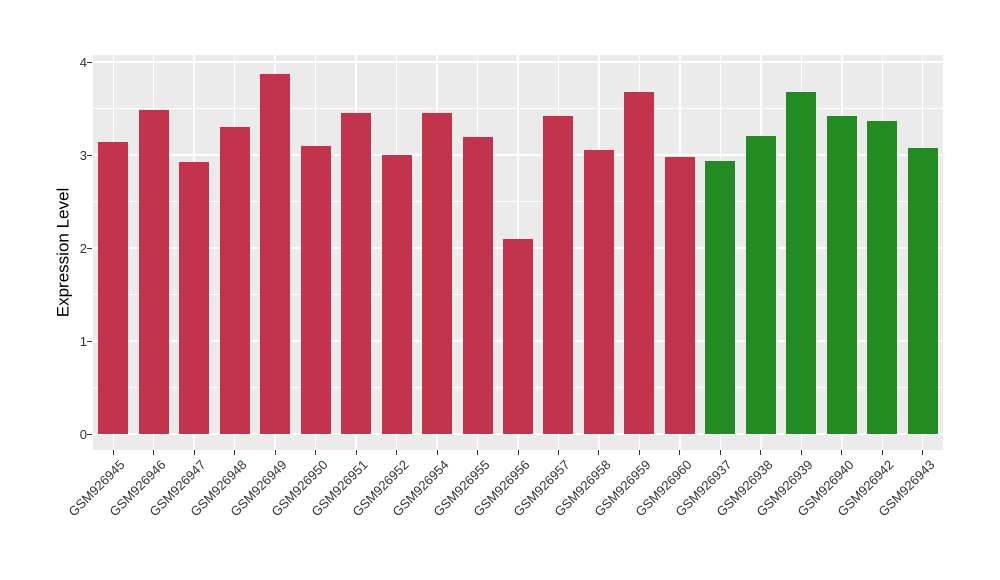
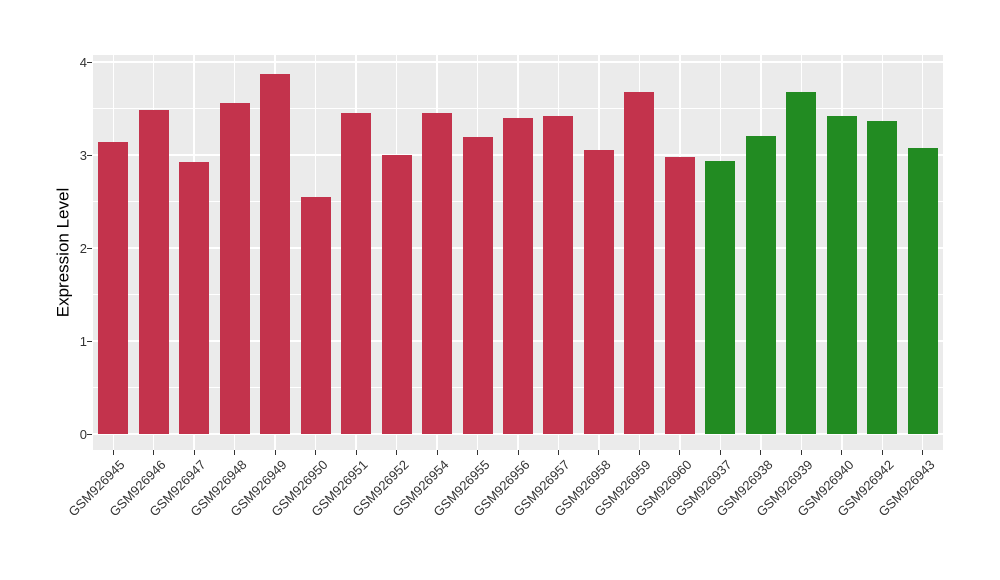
GSM926948: 3.3 -> 3.6
GSM926950: 3.1 -> 2.5
GSM926956: 2.1 -> 3.4
